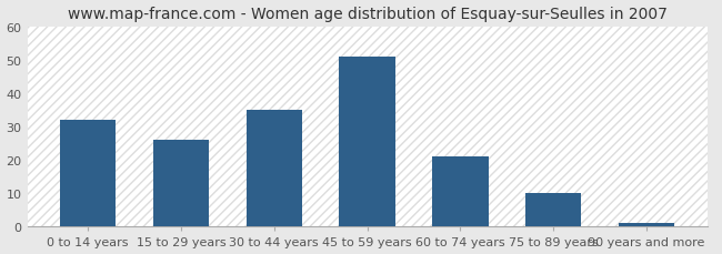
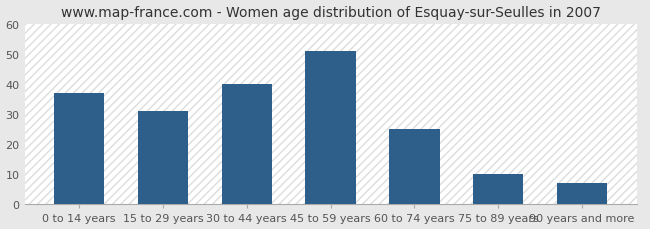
0 to 14 years: 32 -> 37
15 to 29 years: 26 -> 31
30 to 44 years: 35 -> 40
60 to 74 years: 21 -> 25
90 years and more: 1 -> 7
